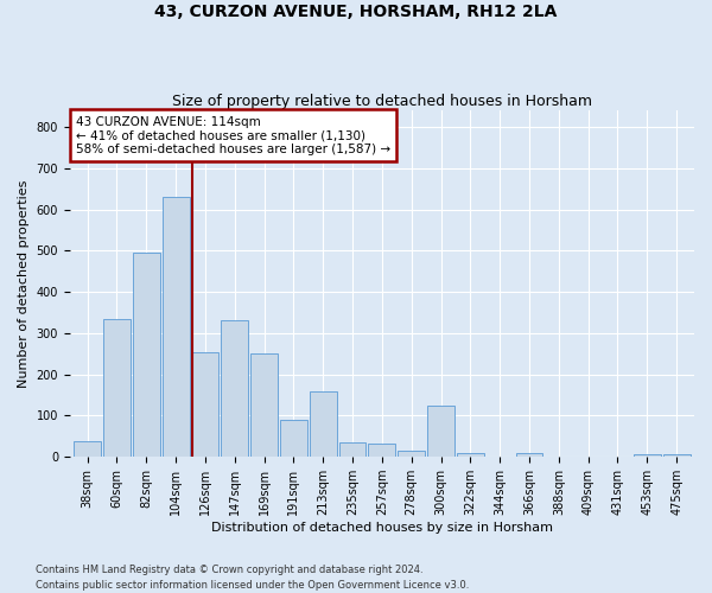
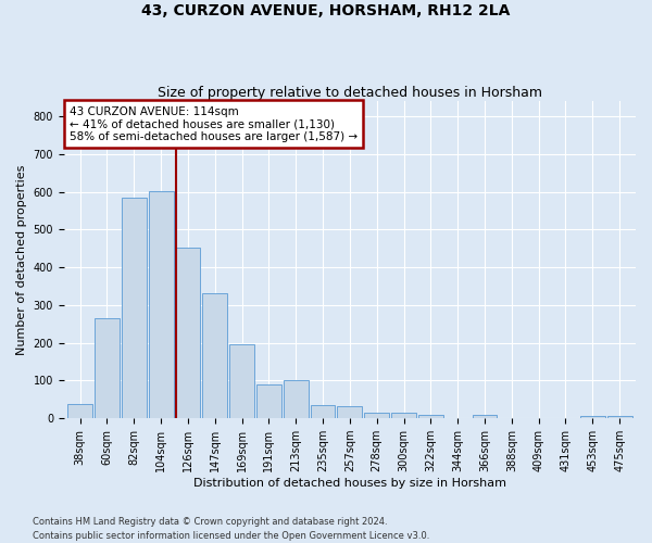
60sqm: 335 -> 265
82sqm: 495 -> 585
104sqm: 630 -> 603
126sqm: 255 -> 452
169sqm: 250 -> 195
213sqm: 160 -> 102
300sqm: 125 -> 15
